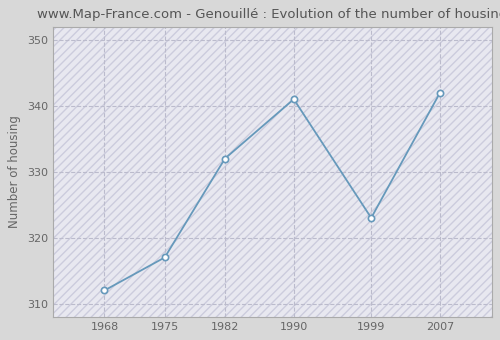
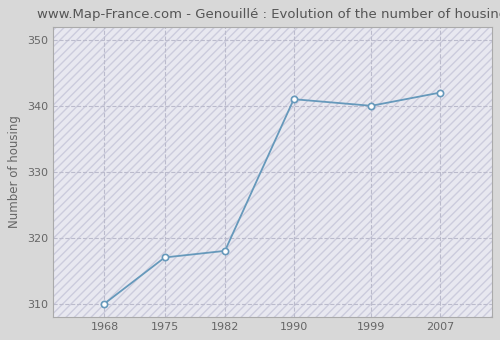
1968: 312 -> 310
1982: 332 -> 318
1999: 323 -> 340
